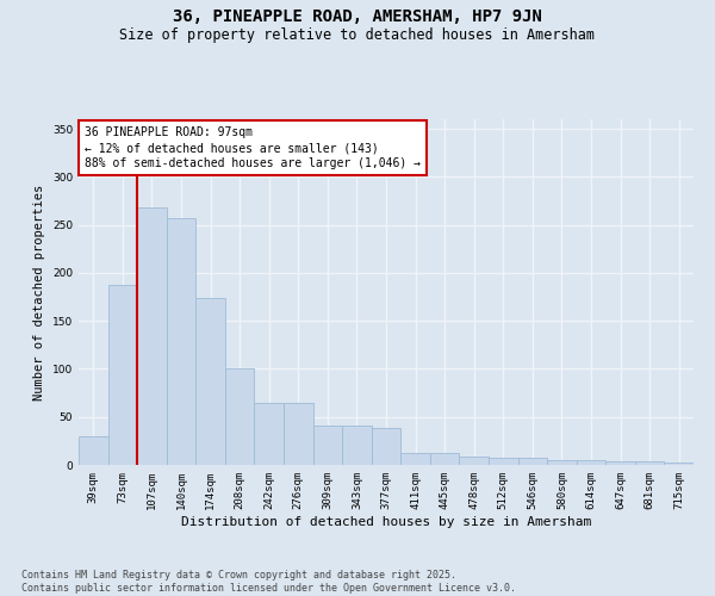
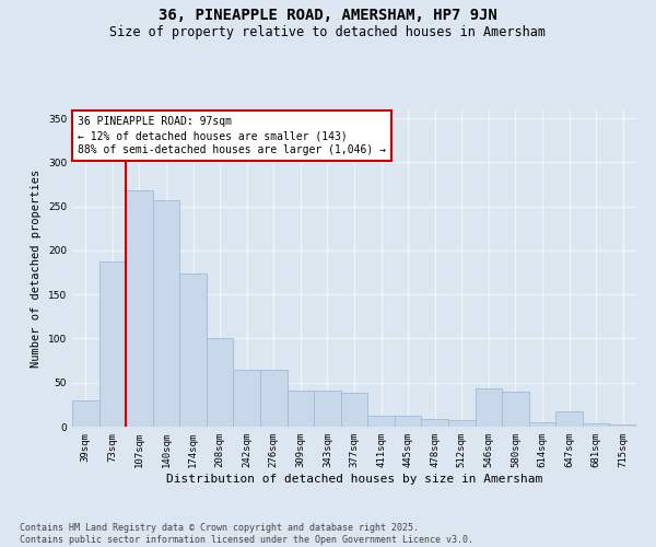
546sqm: 7 -> 44
580sqm: 5 -> 40
647sqm: 4 -> 18
